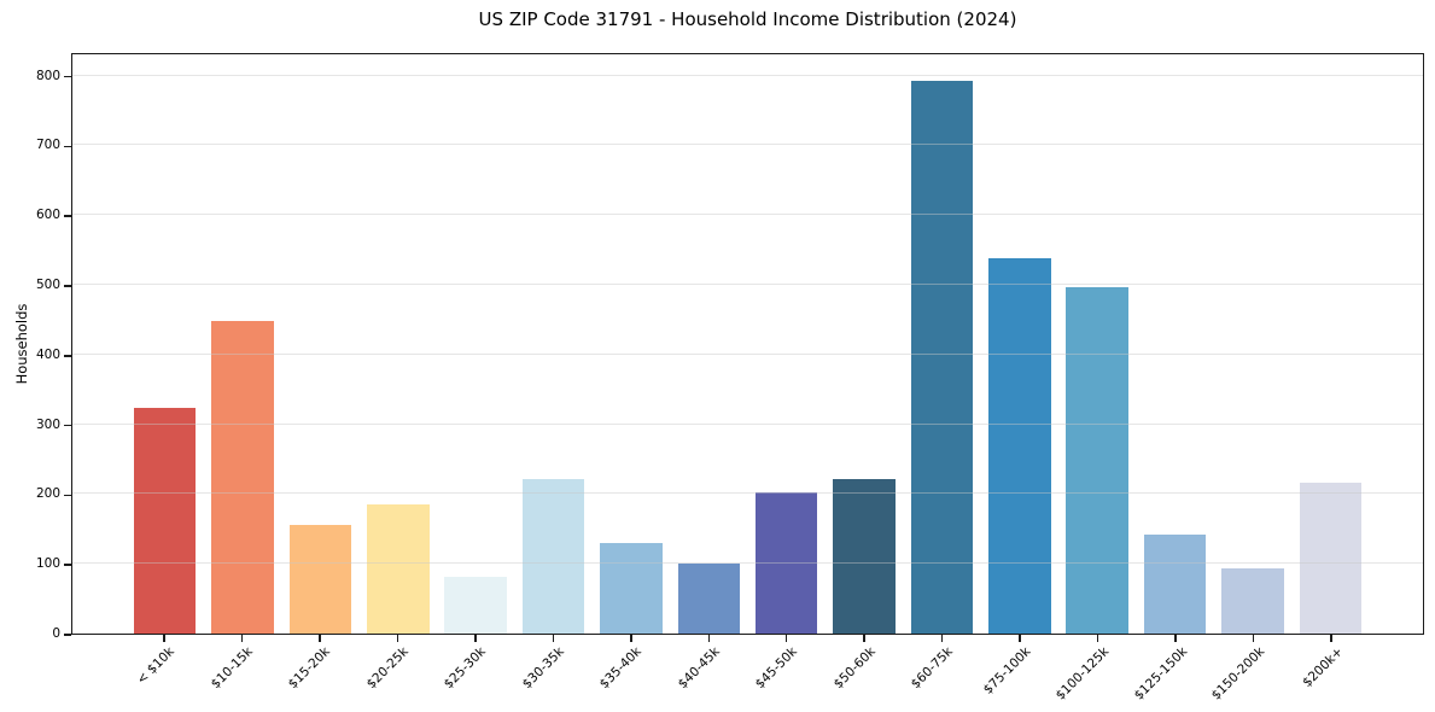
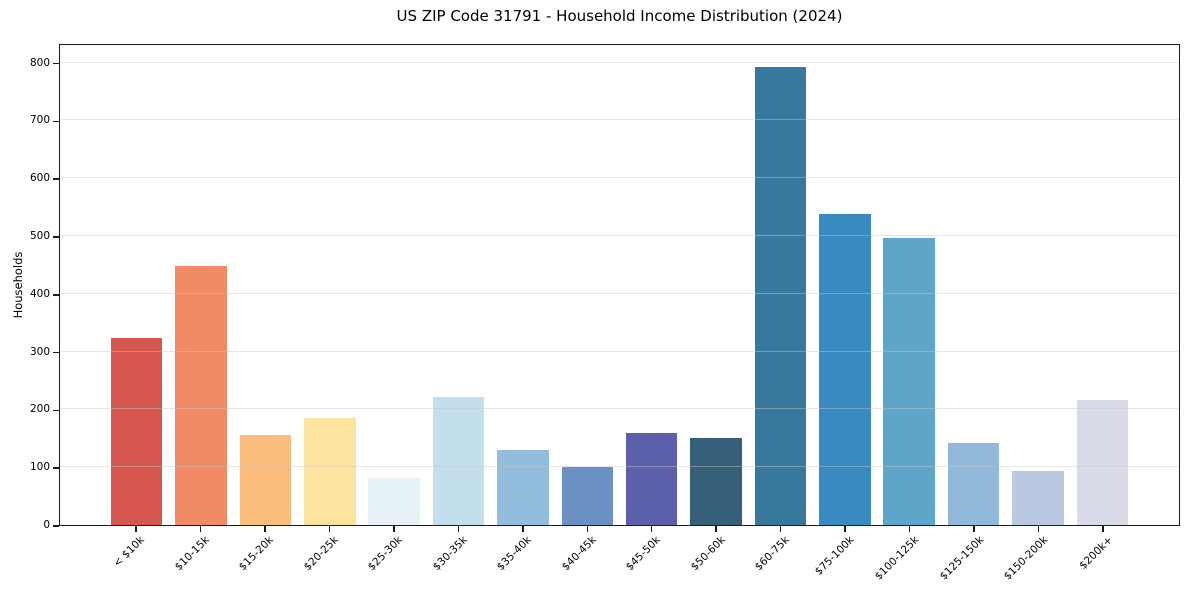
$45-50k: 200 -> 160
$50-60k: 220 -> 150
